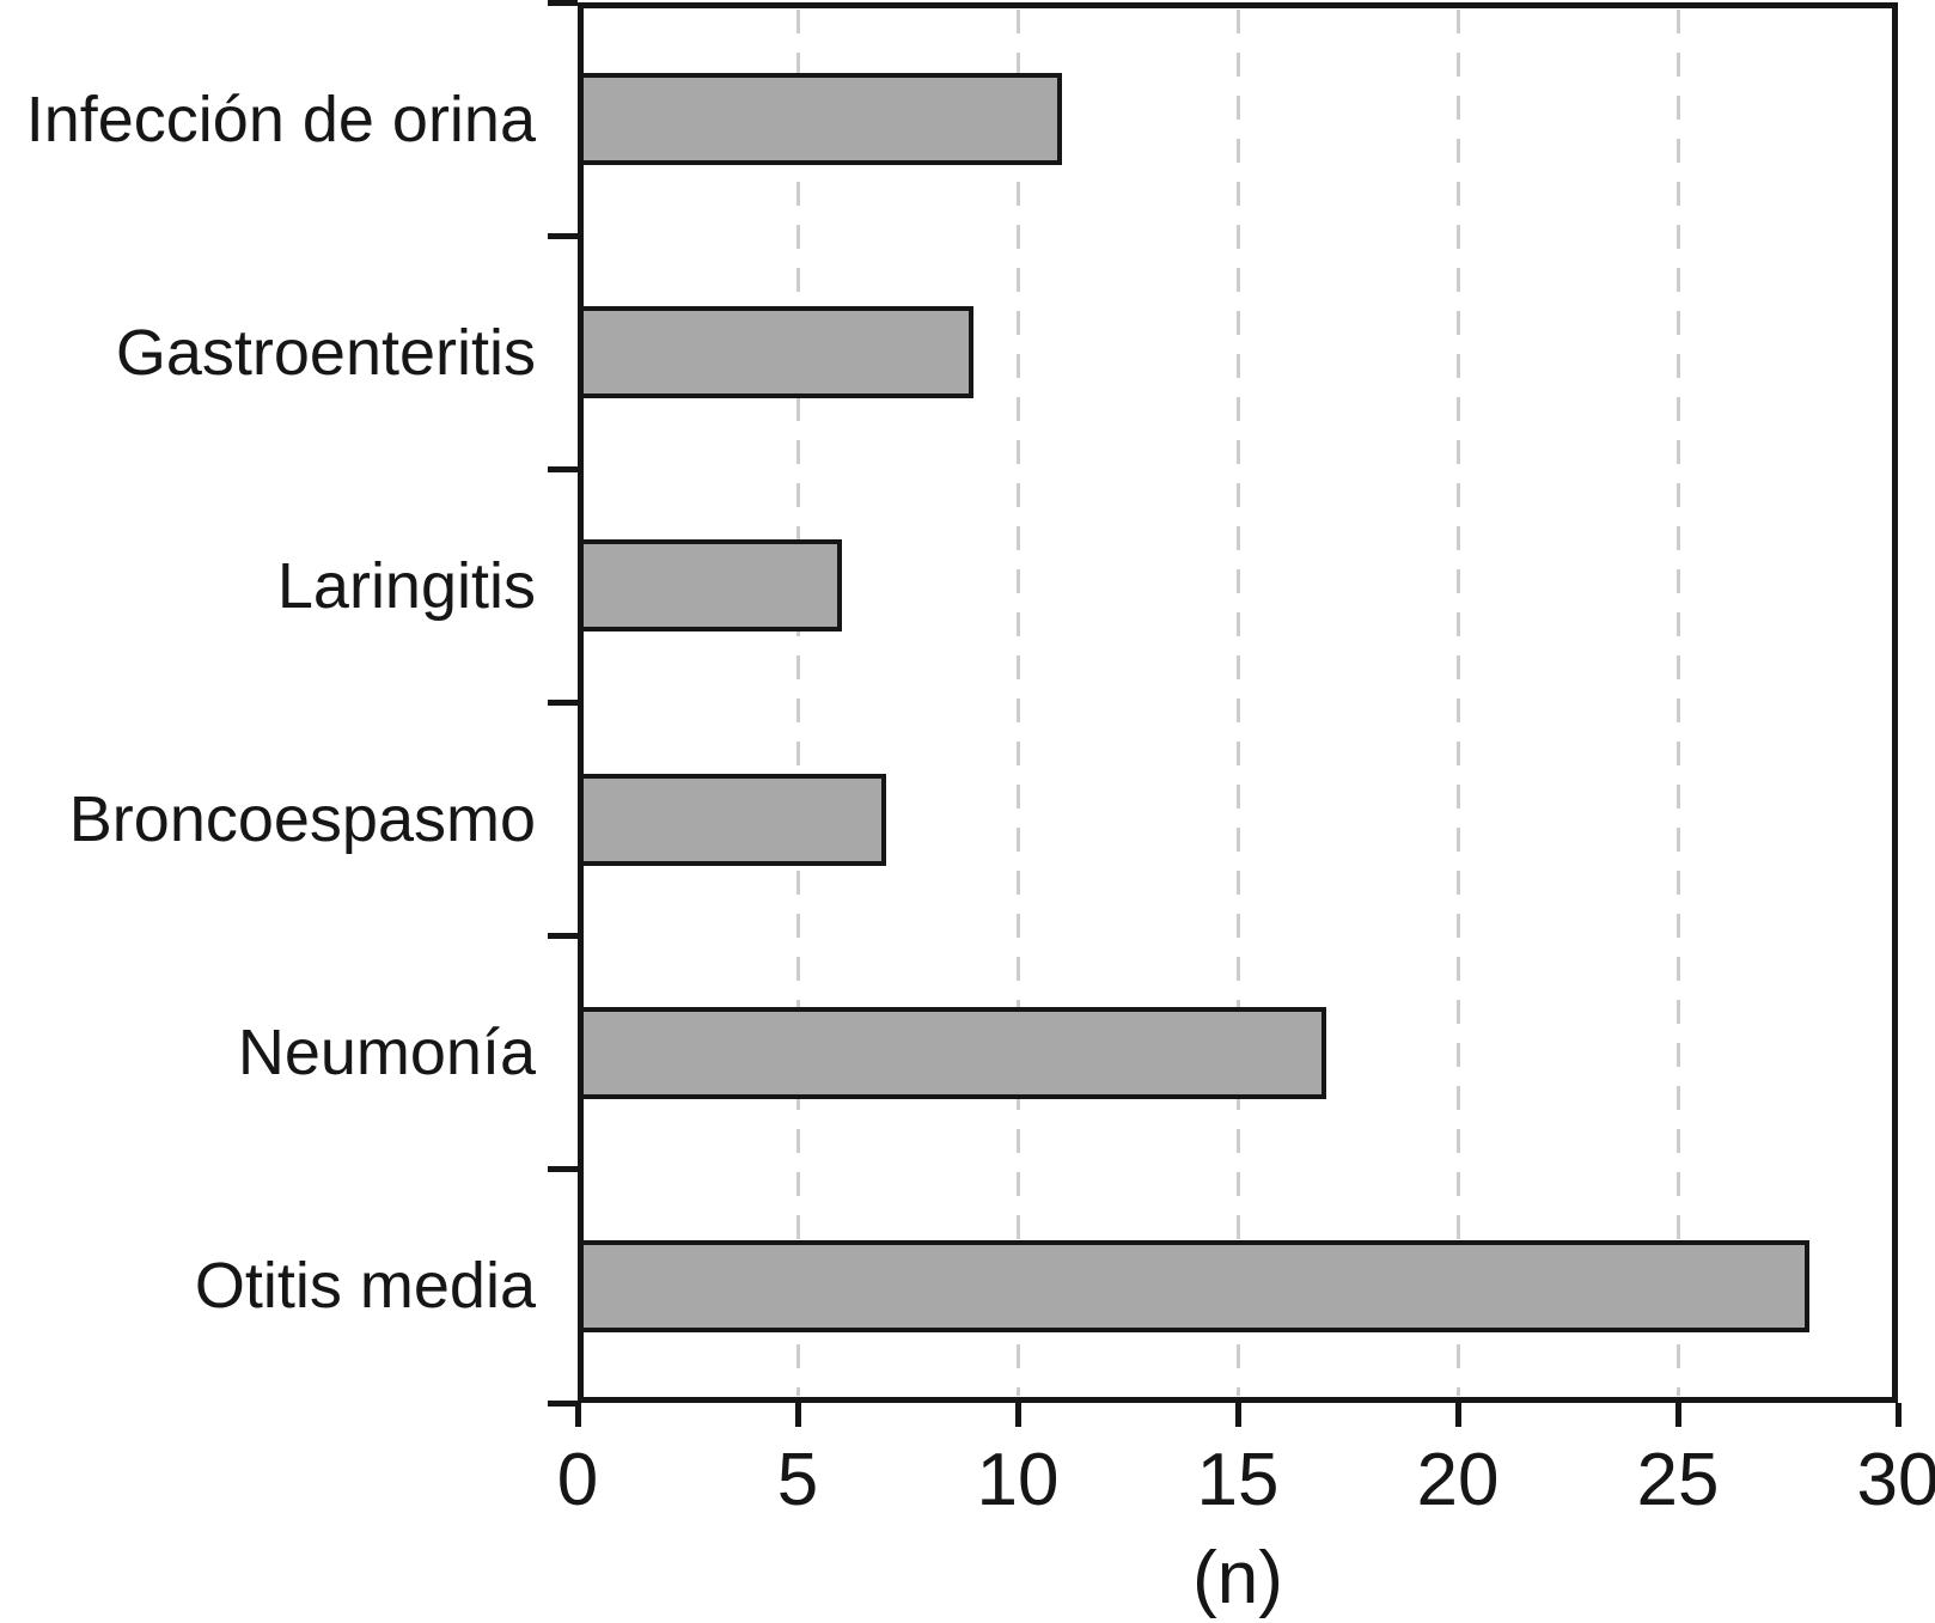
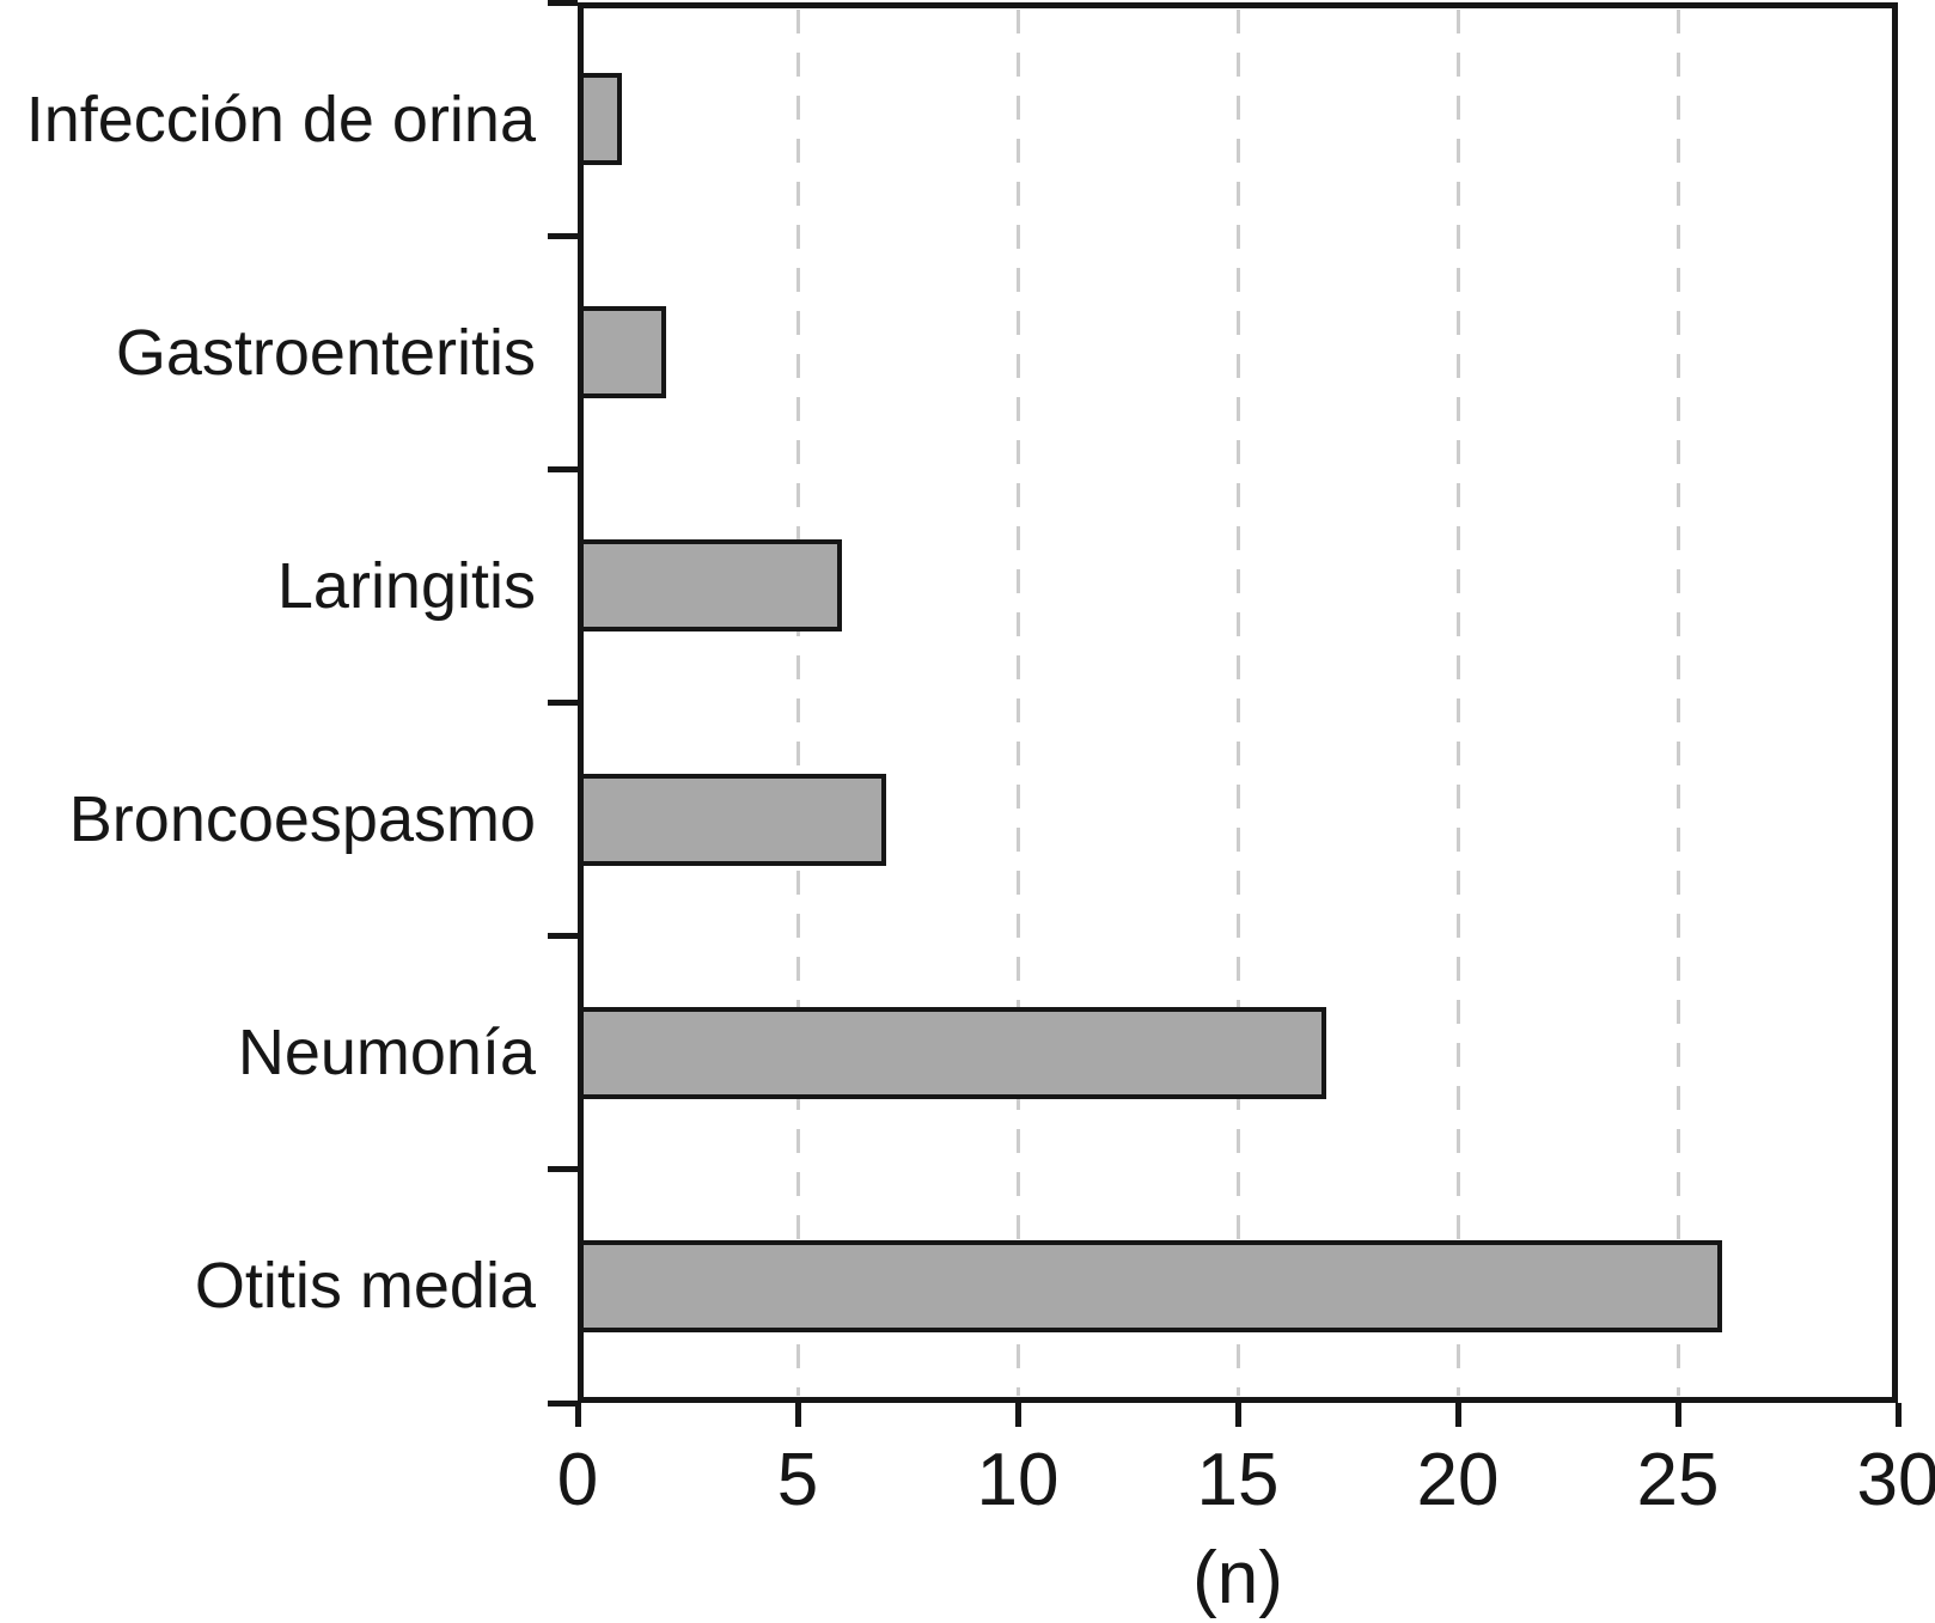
Infección de orina: 11 -> 1
Gastroenteritis: 9 -> 2
Otitis media: 28 -> 26
